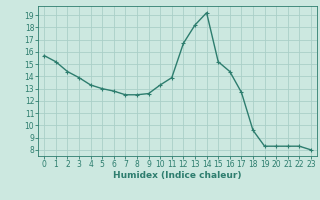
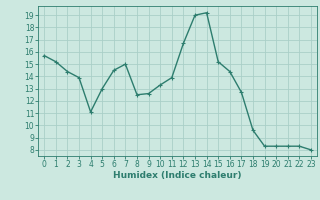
4: 13.3 -> 11.1
6: 12.8 -> 14.5
7: 12.5 -> 15.0
13: 18.2 -> 19.0
